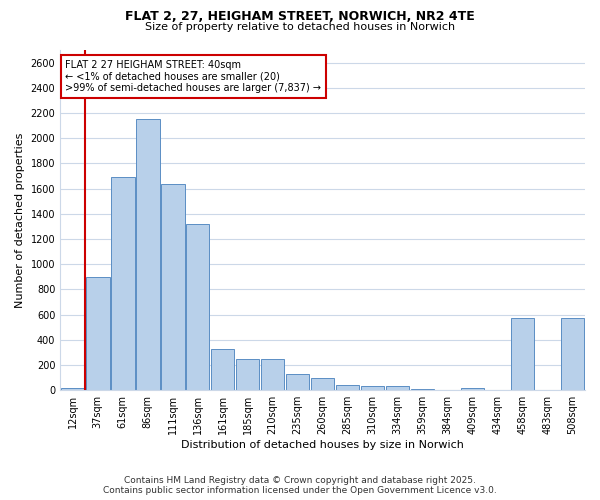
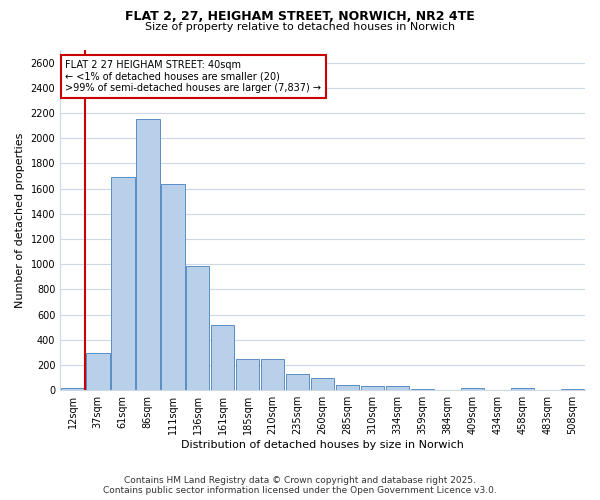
37sqm: 900 -> 300
136sqm: 1320 -> 980
161sqm: 330 -> 520
458sqm: 570 -> 20
508sqm: 570 -> 10
